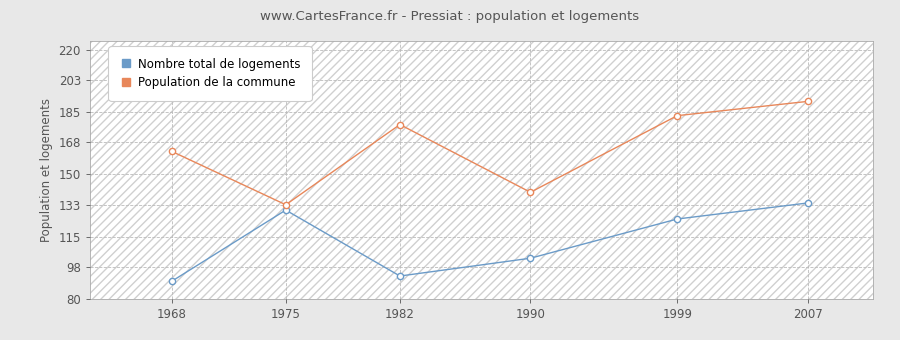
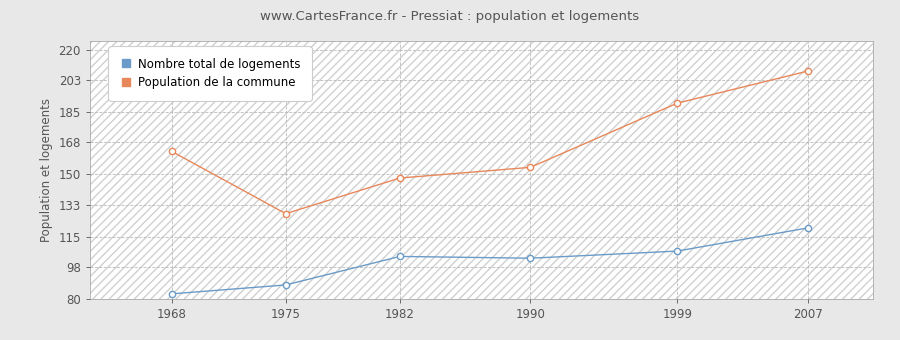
Nombre total de logements/1968: 90 -> 83
Nombre total de logements/1975: 130 -> 88
Population de la commune/1975: 133 -> 128
Nombre total de logements/1982: 93 -> 104
Population de la commune/1982: 178 -> 148
Population de la commune/1990: 140 -> 154
Nombre total de logements/1999: 125 -> 107
Population de la commune/1999: 183 -> 190
Nombre total de logements/2007: 134 -> 120
Population de la commune/2007: 191 -> 208
